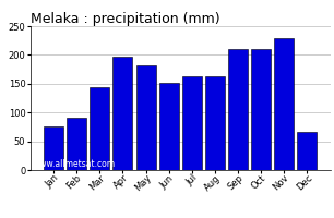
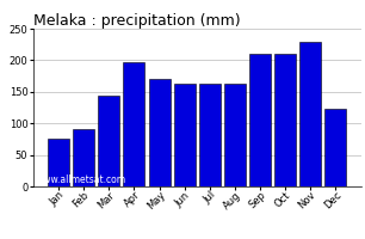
May: 182 -> 170
Jun: 152 -> 163
Dec: 66 -> 123
